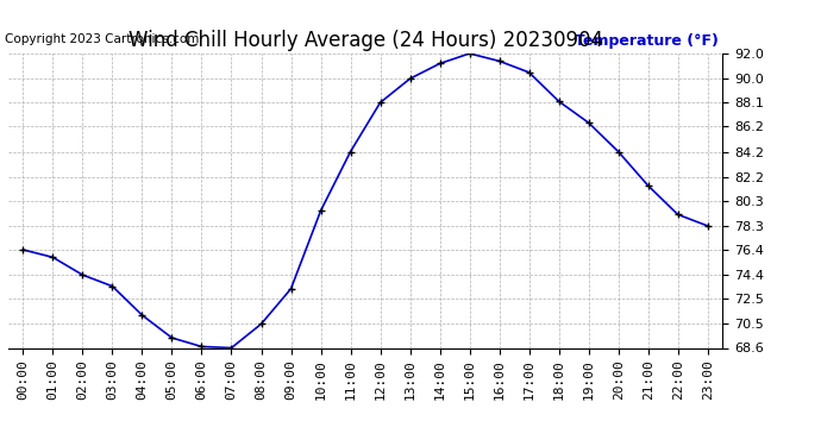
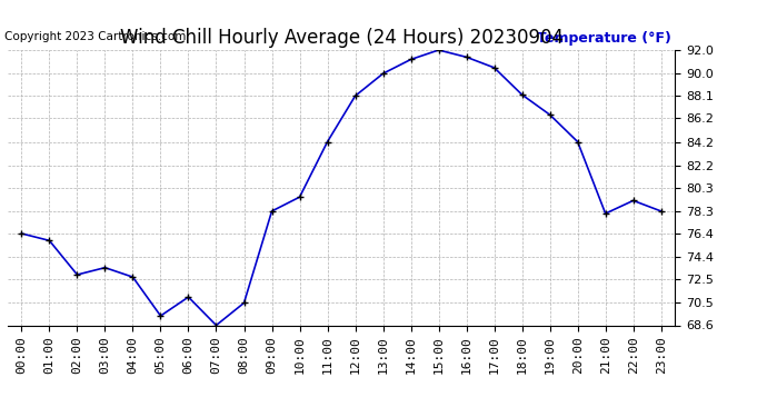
02:00: 74.4 -> 72.9
04:00: 71.2 -> 72.7
06:00: 68.7 -> 71.0
09:00: 73.3 -> 78.3
21:00: 81.5 -> 78.1
